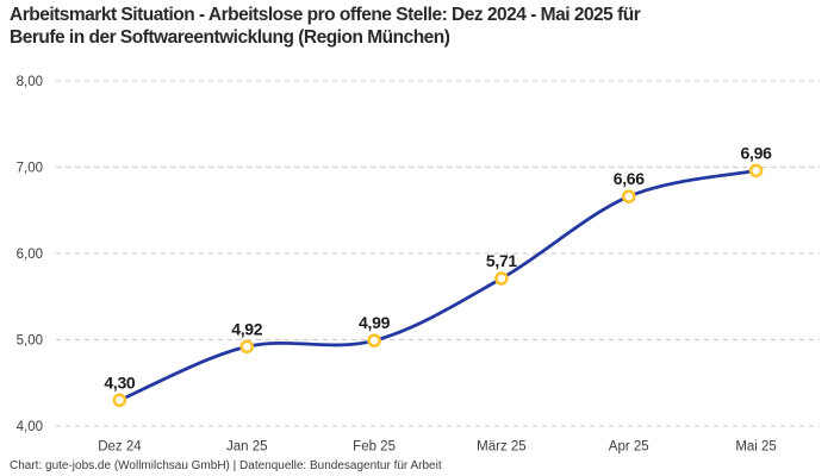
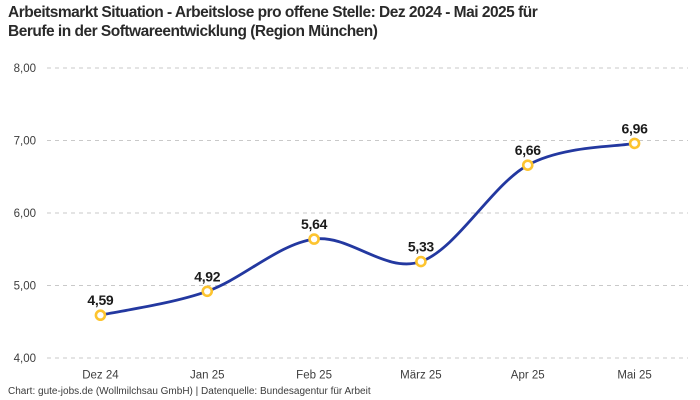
Dez 24: 4,30 -> 4,59
Feb 25: 4,99 -> 5,64
März 25: 5,71 -> 5,33
